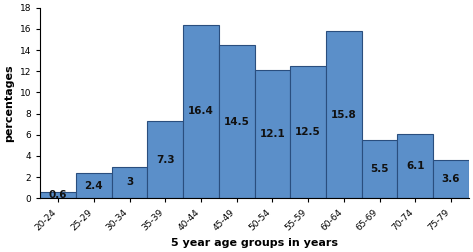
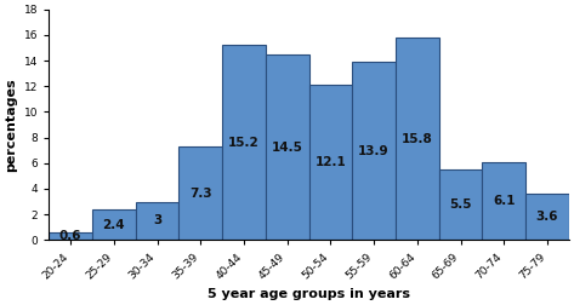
40-44: 16.4 -> 15.2
55-59: 12.5 -> 13.9
